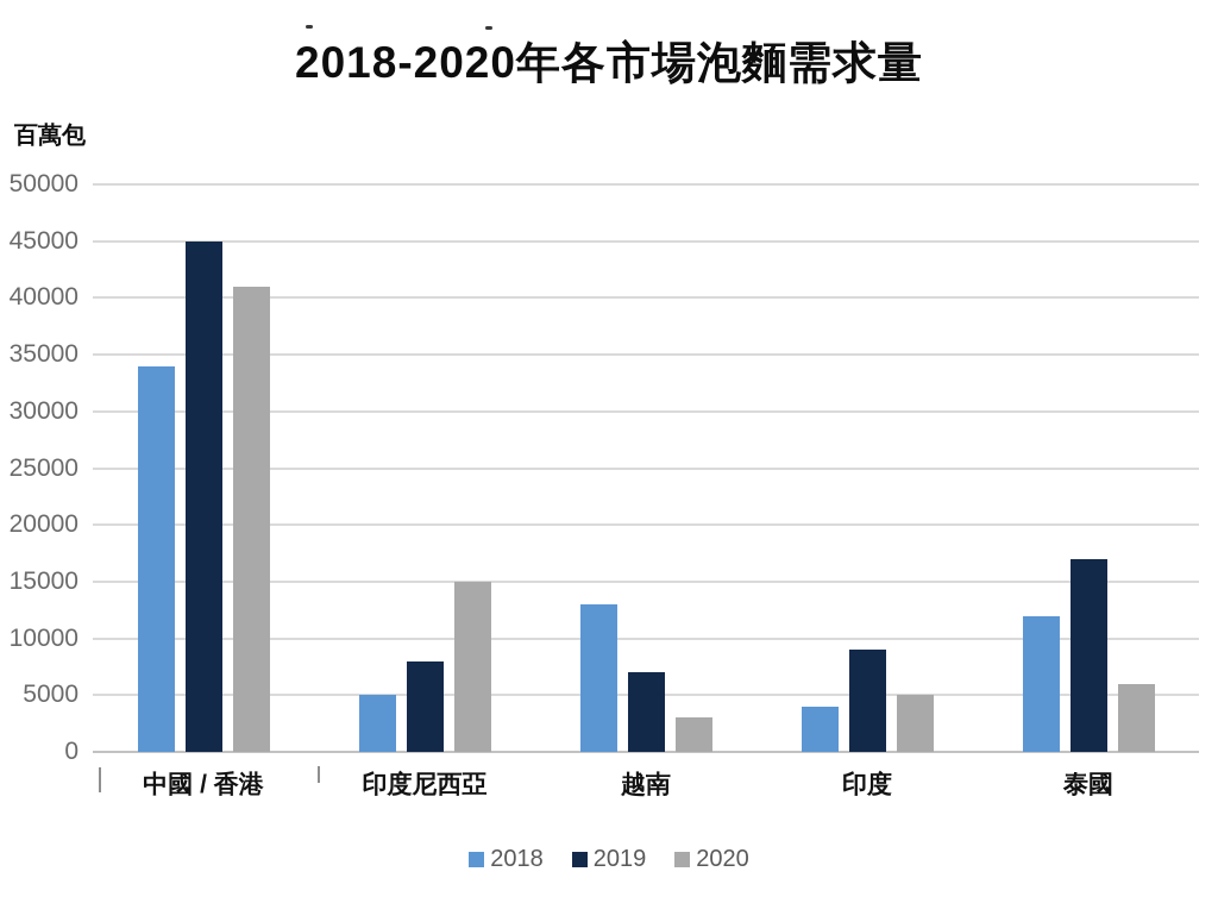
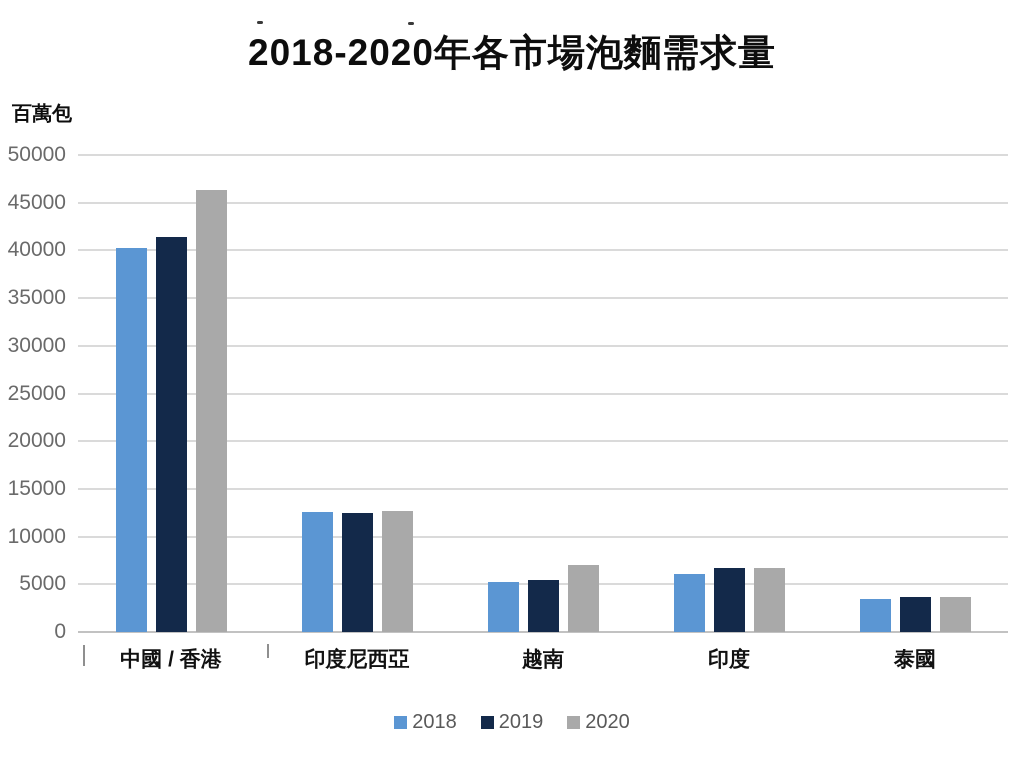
2018/中國 / 香港: 34000 -> 40000
2019/中國 / 香港: 45000 -> 41000
2020/中國 / 香港: 41000 -> 46000
2018/印度尼西亞: 5000 -> 13000
2019/印度尼西亞: 8000 -> 13000
2020/印度尼西亞: 15000 -> 13000
2018/越南: 13000 -> 5000
2019/越南: 7000 -> 5000
2020/越南: 3000 -> 7000
2018/印度: 4000 -> 6000
2019/印度: 9000 -> 7000
2020/印度: 5000 -> 7000
2018/泰國: 12000 -> 3000
2019/泰國: 17000 -> 4000
2020/泰國: 6000 -> 4000
